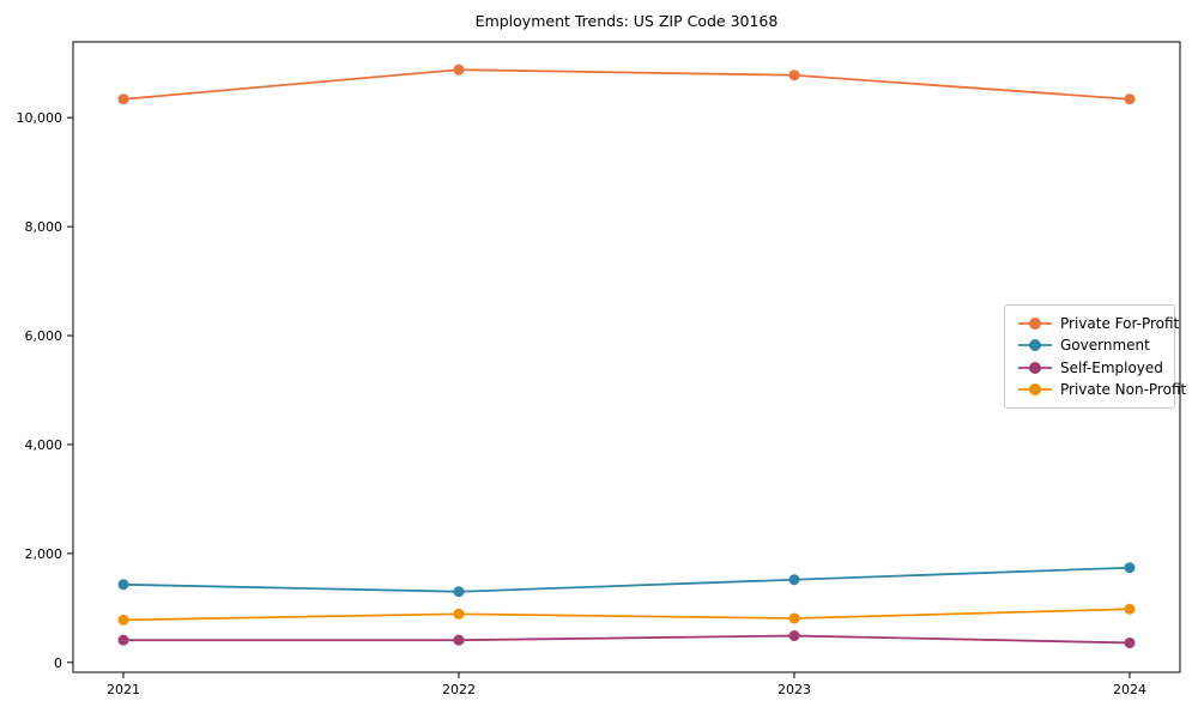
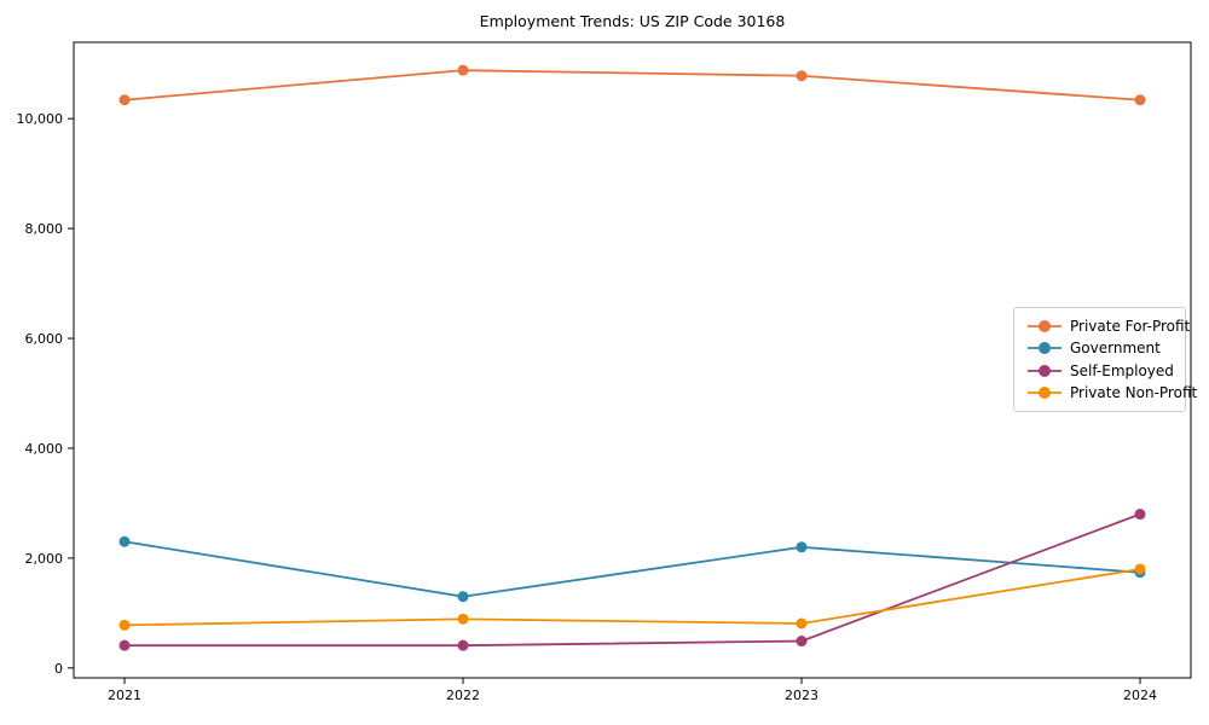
Government/2021: 1400 -> 2300
Government/2023: 1500 -> 2200
Self-Employed/2024: 400 -> 2800
Private Non-Profit/2024: 1000 -> 1800
